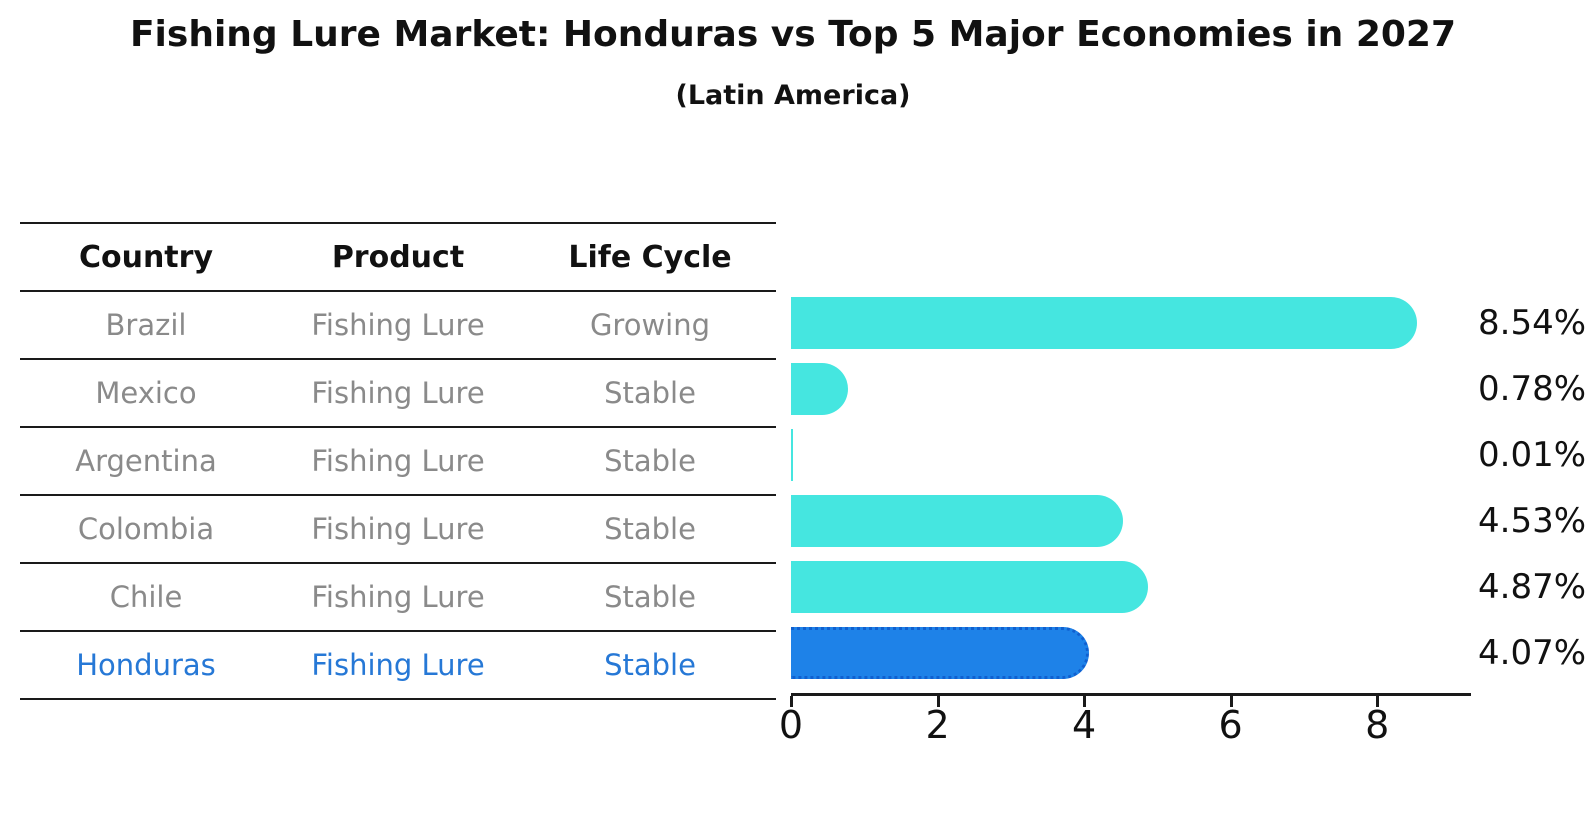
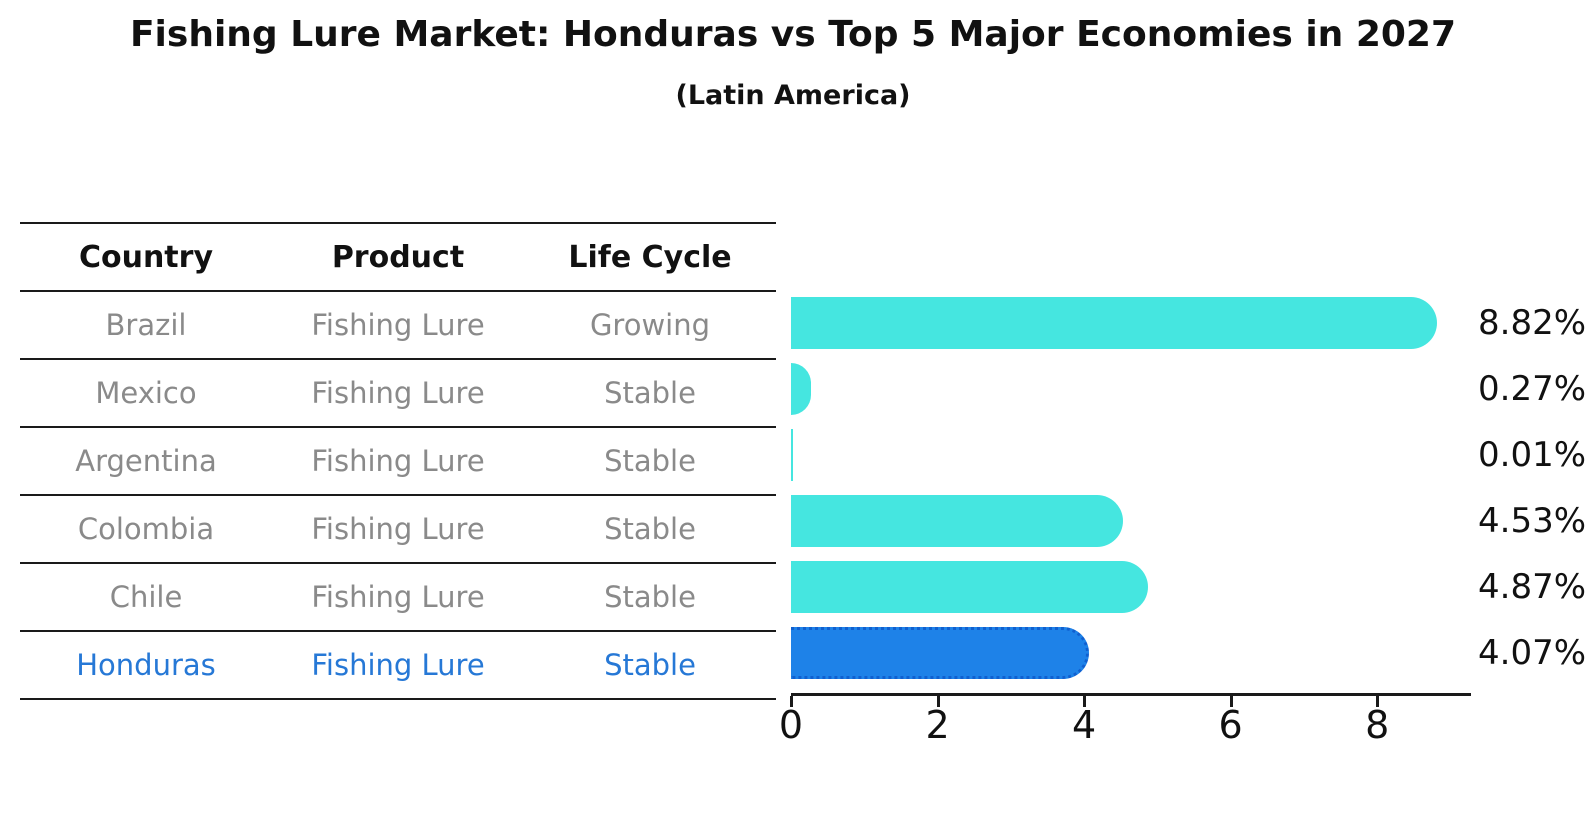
Brazil: 8.54% -> 8.82%
Mexico: 0.78% -> 0.27%
